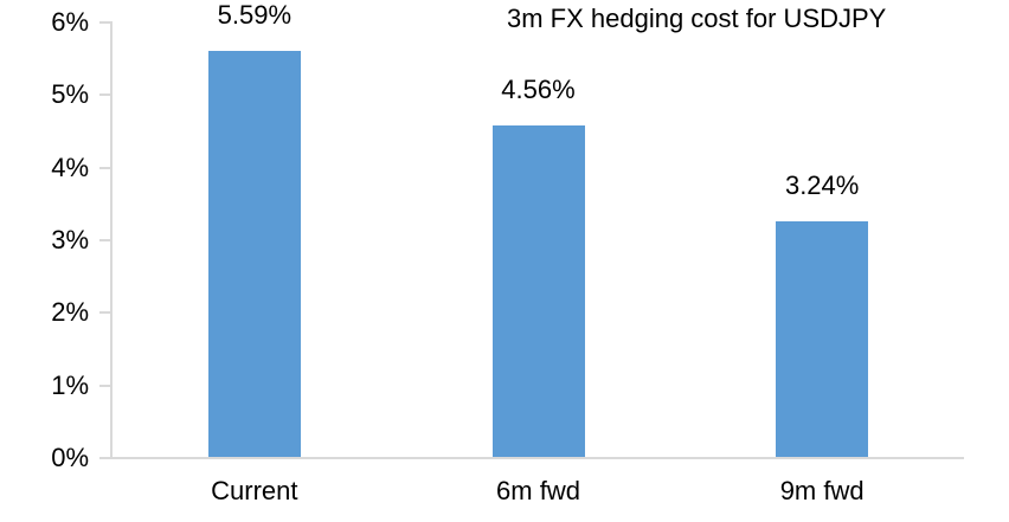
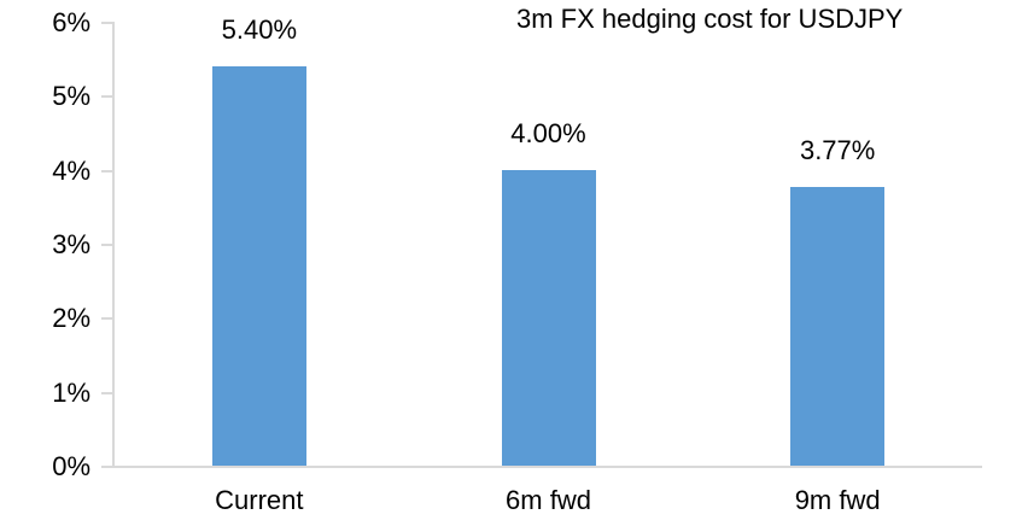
Current: 5.59% -> 5.40%
6m fwd: 4.56% -> 4.00%
9m fwd: 3.24% -> 3.77%
